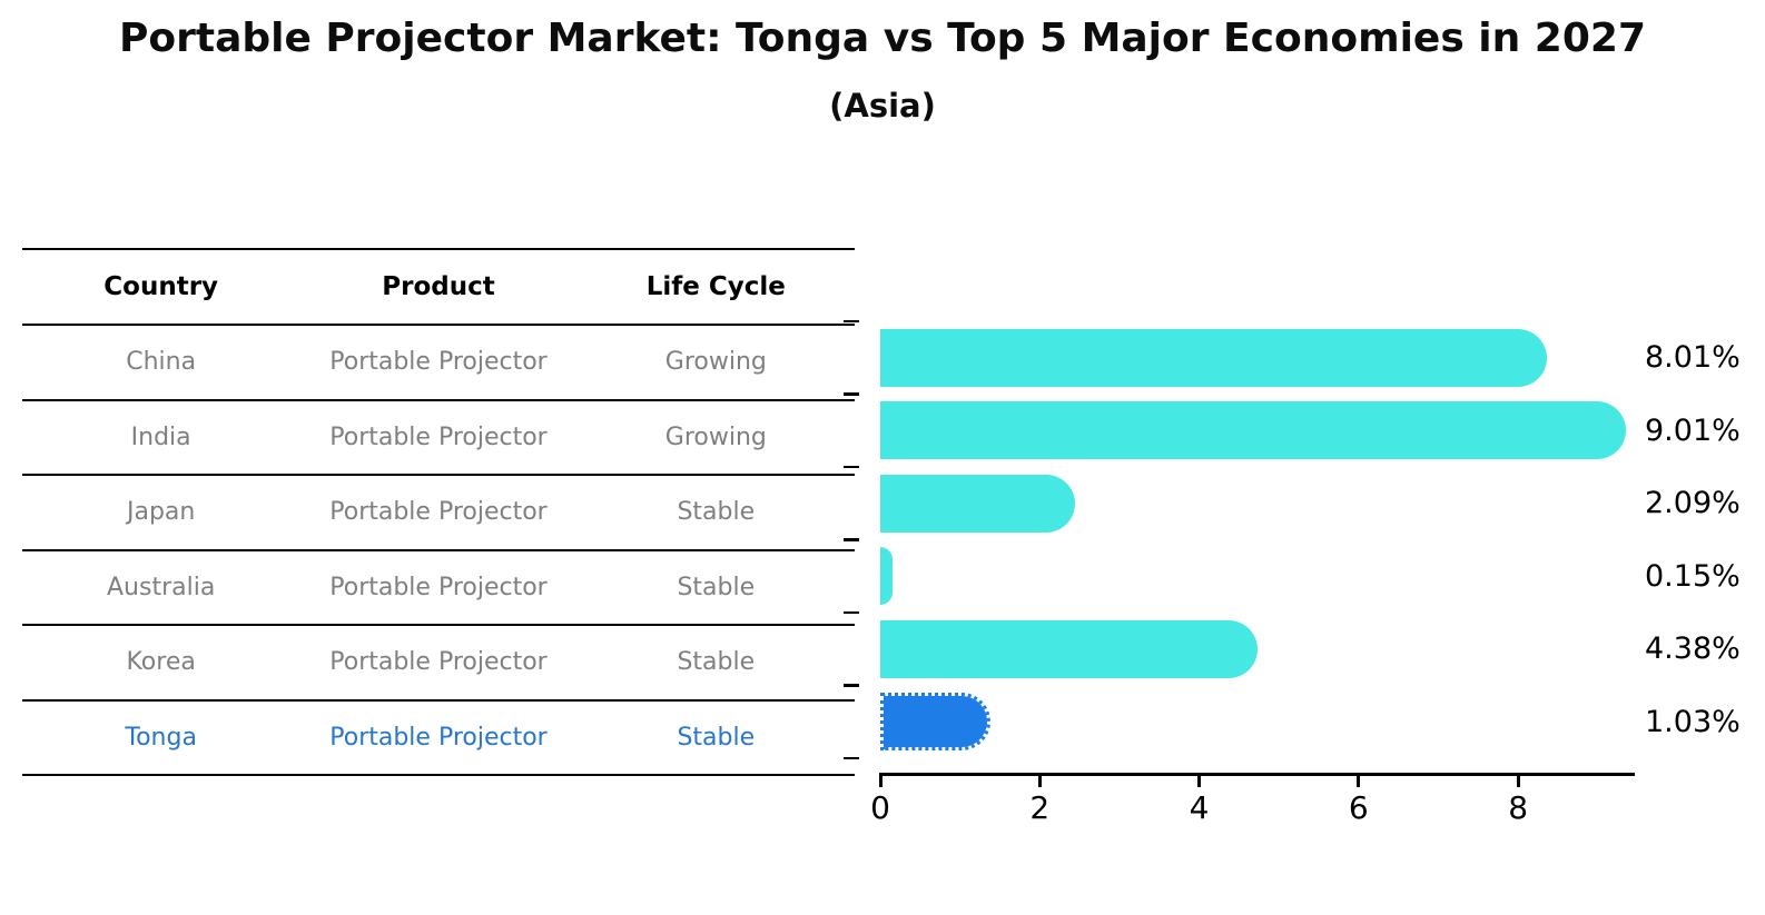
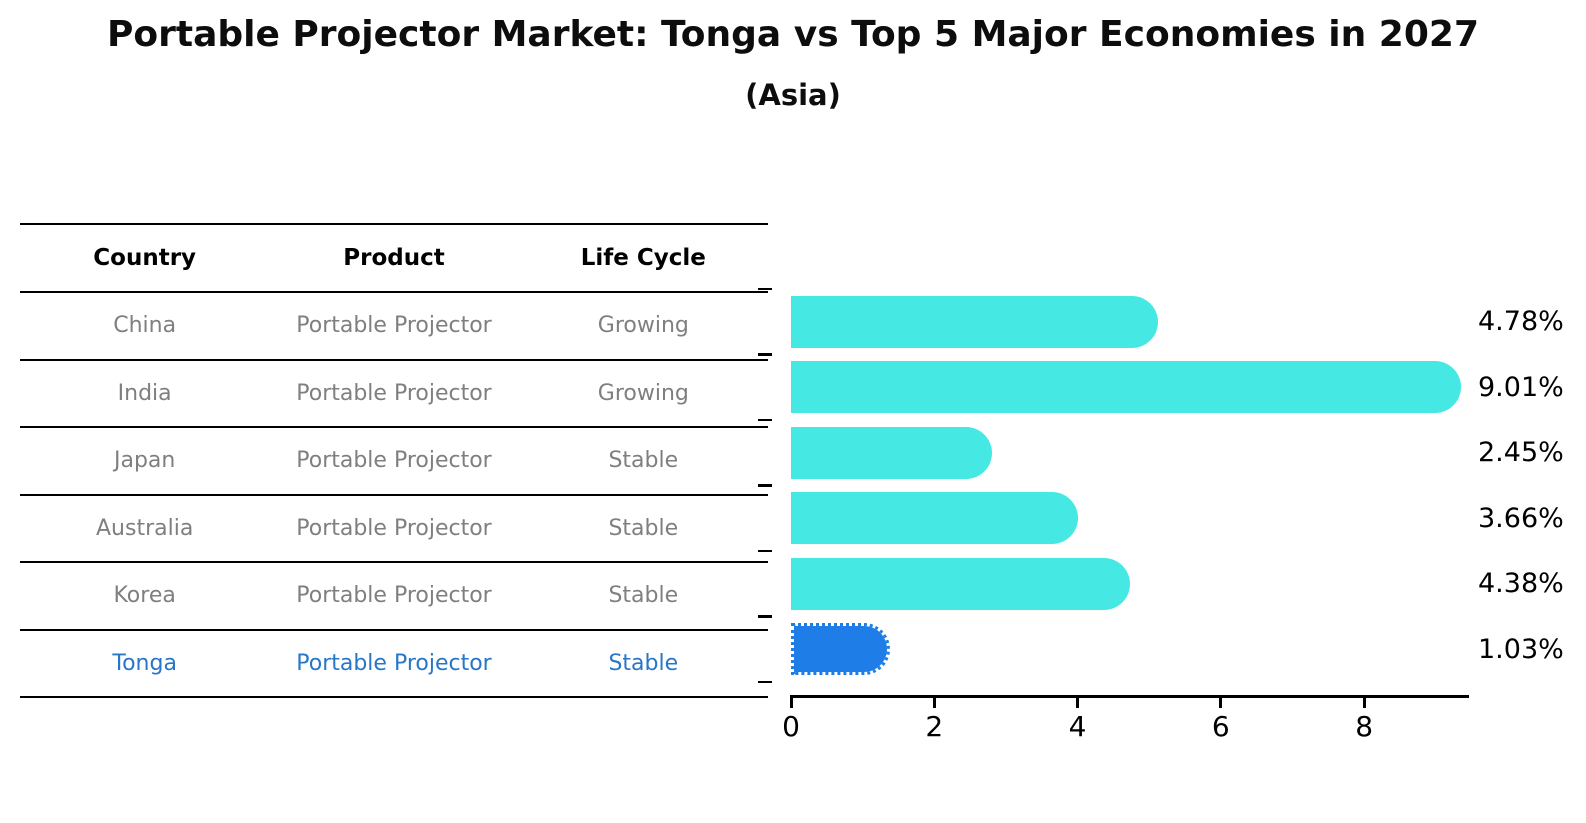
China: 8.01% -> 4.78%
Japan: 2.09% -> 2.45%
Australia: 0.15% -> 3.66%
